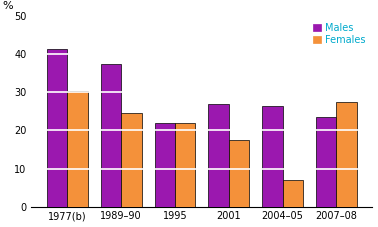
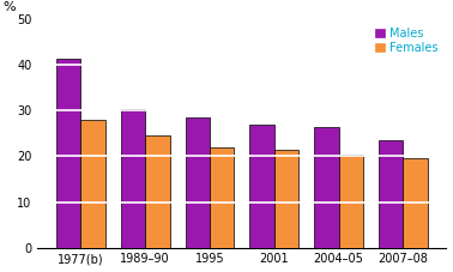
Females/1977(b): 30.5 -> 28.0
Males/1989–90: 37.5 -> 30.5
Males/1995: 22.0 -> 28.5
Females/2001: 17.5 -> 21.5
Females/2004–05: 7.0 -> 20.5
Females/2007–08: 27.5 -> 19.5
